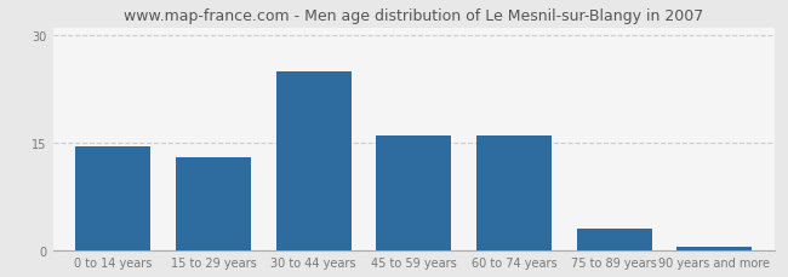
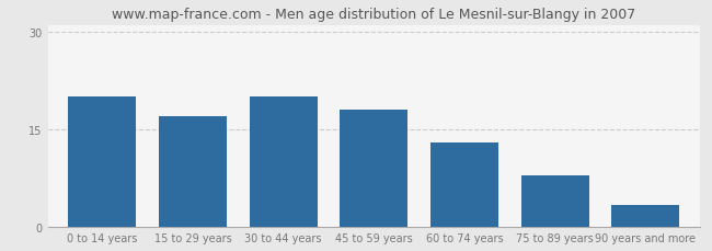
0 to 14 years: 14.5 -> 20.0
15 to 29 years: 13.0 -> 17.0
30 to 44 years: 25.0 -> 20.0
45 to 59 years: 16.0 -> 18.0
60 to 74 years: 16.0 -> 13.0
75 to 89 years: 3.0 -> 8.0
90 years and more: 0.5 -> 3.4
